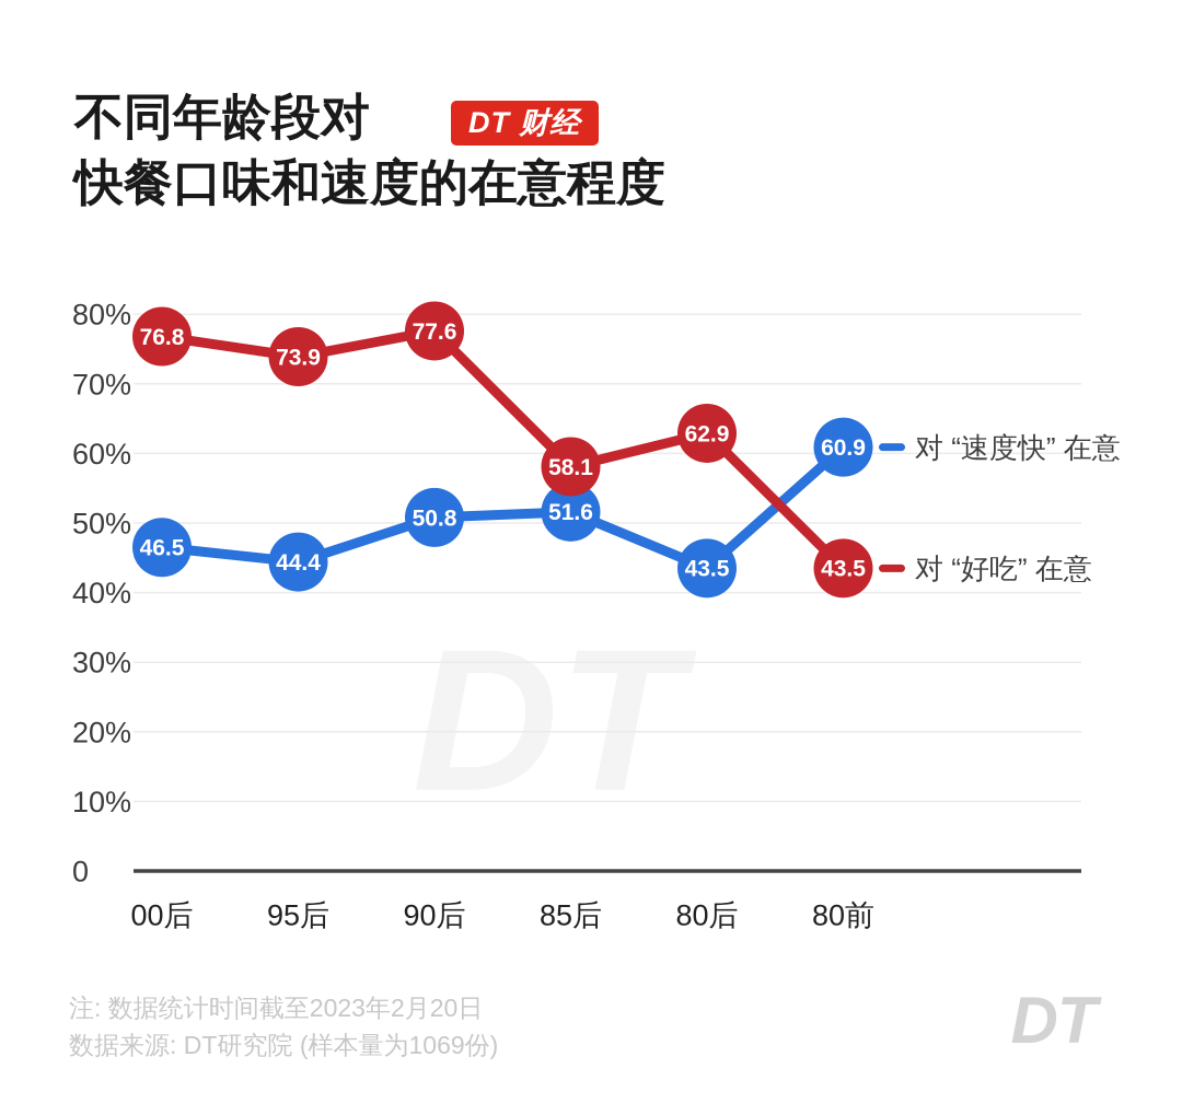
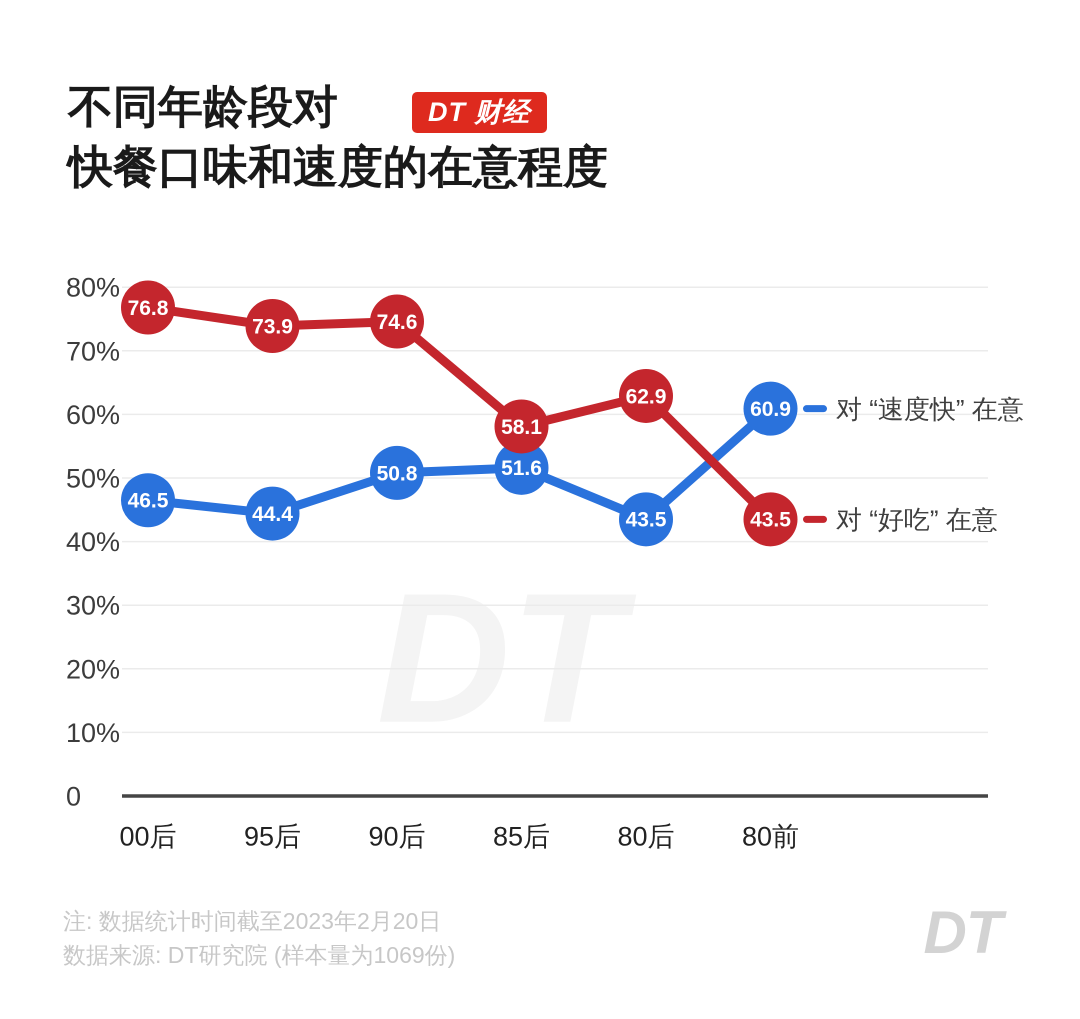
对 “好吃” 在意/90后: 77.6 -> 74.6
